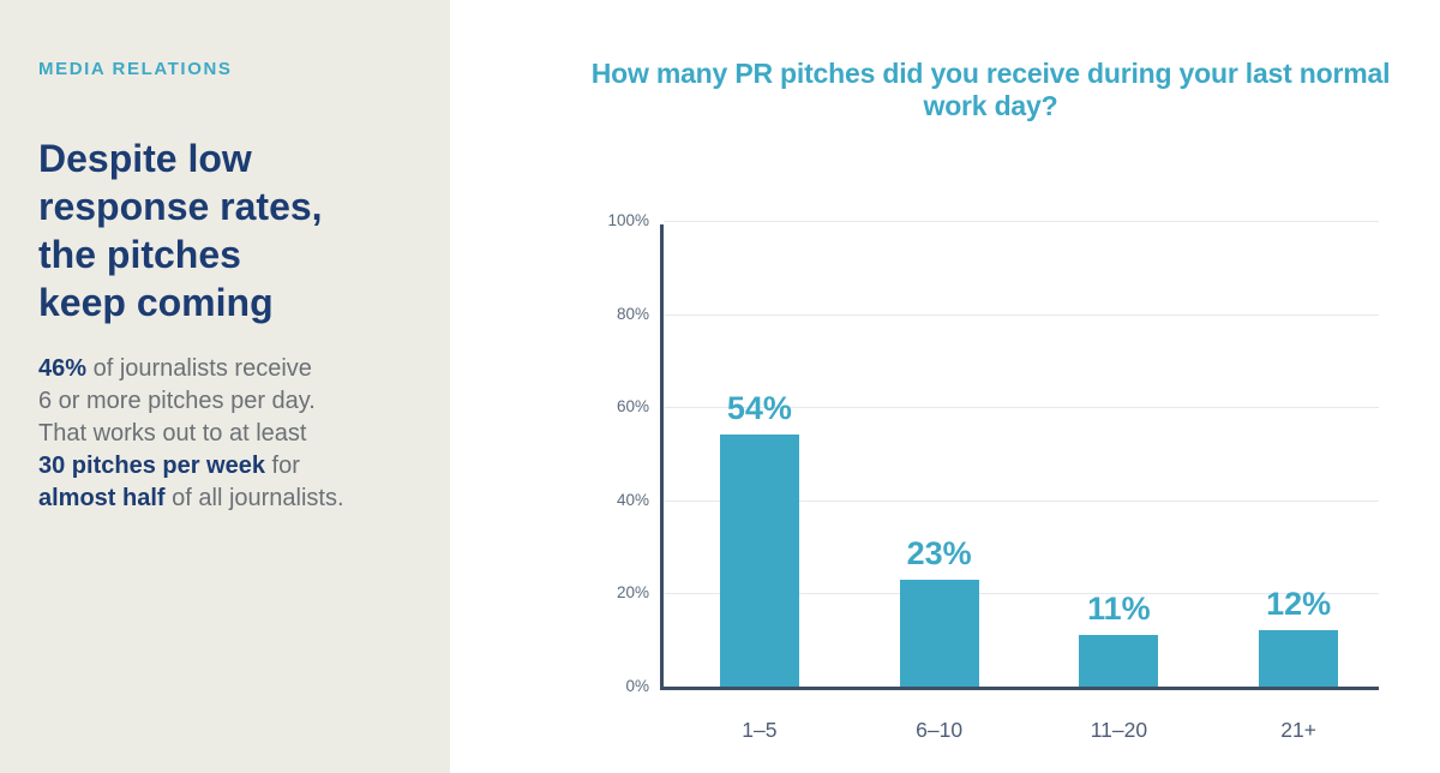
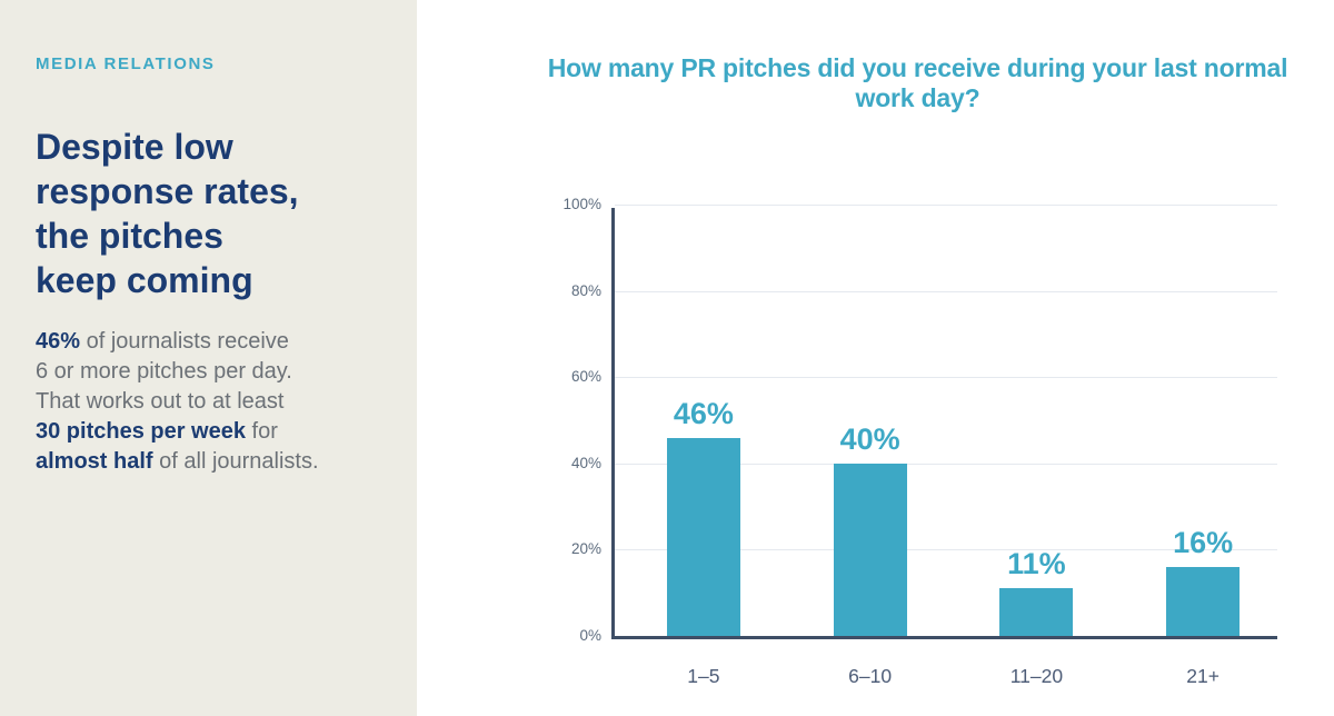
1–5: 54% -> 46%
6–10: 23% -> 40%
21+: 12% -> 16%
